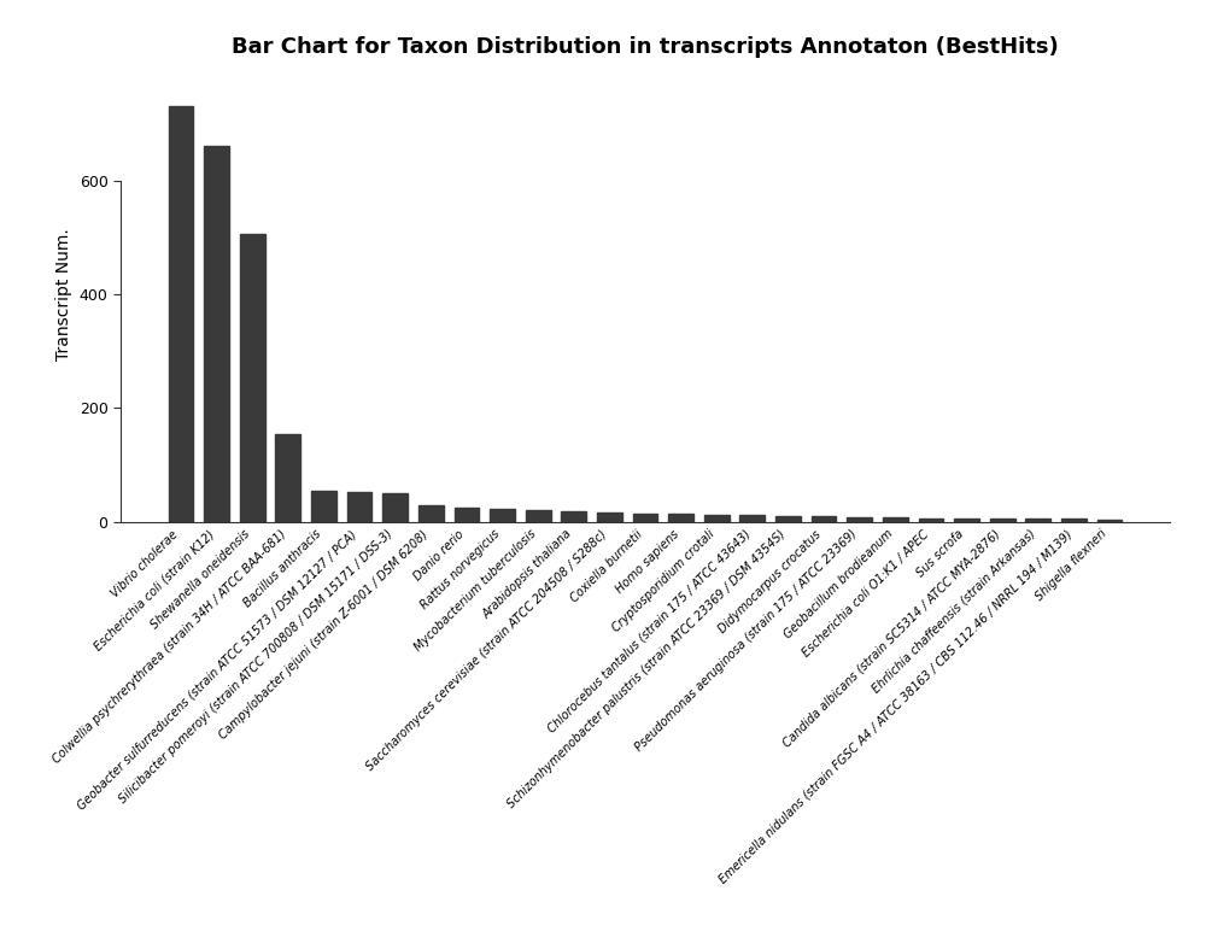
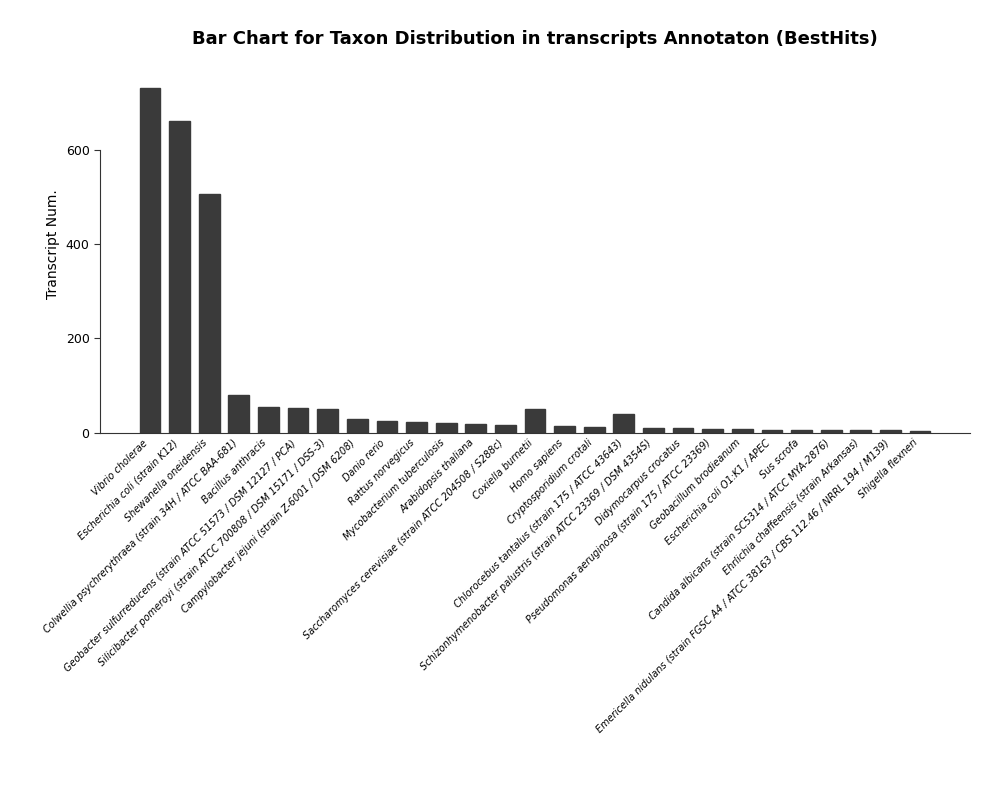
Colwellia psychrerythraea (strain 34H / ATCC BAA-681): 155 -> 80
Coxiella burnetii: 15 -> 50
Chlorocebus tantalus (strain 175 / ATCC 43643): 12 -> 40
